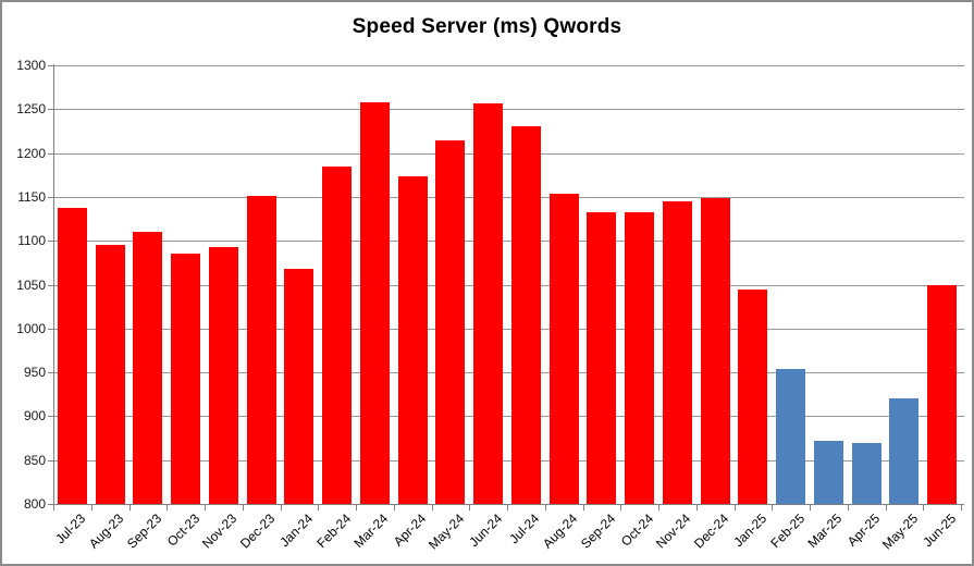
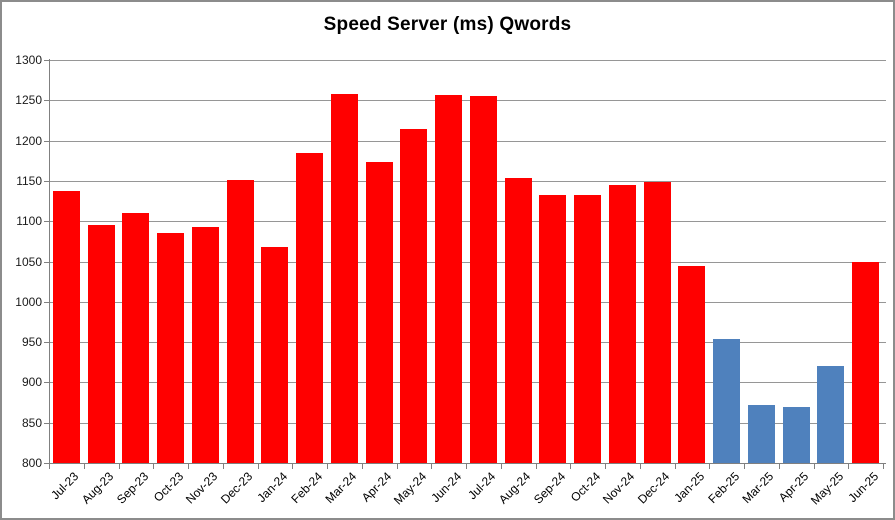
Jul-24: 1230 -> 1260
